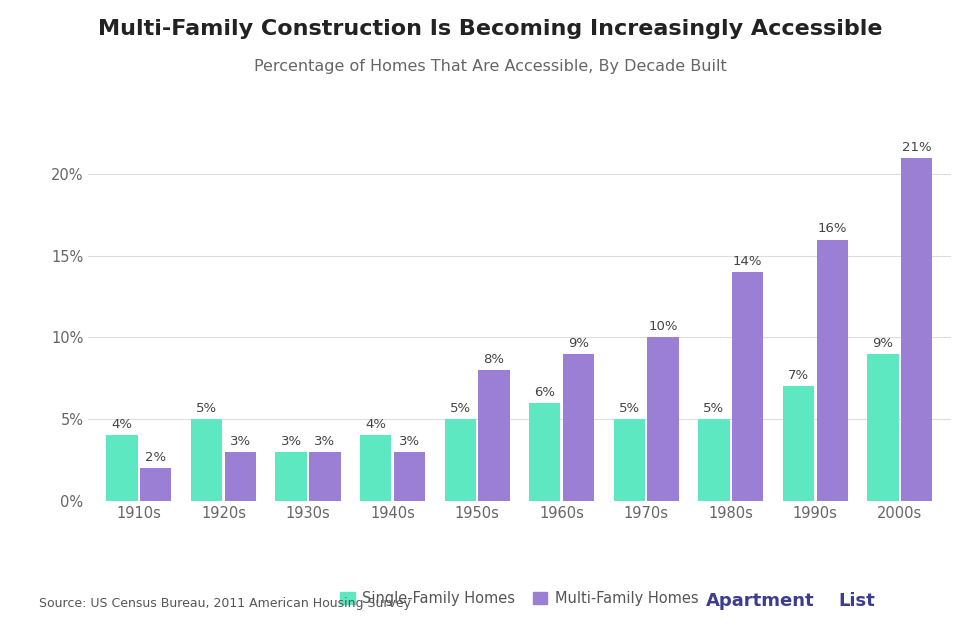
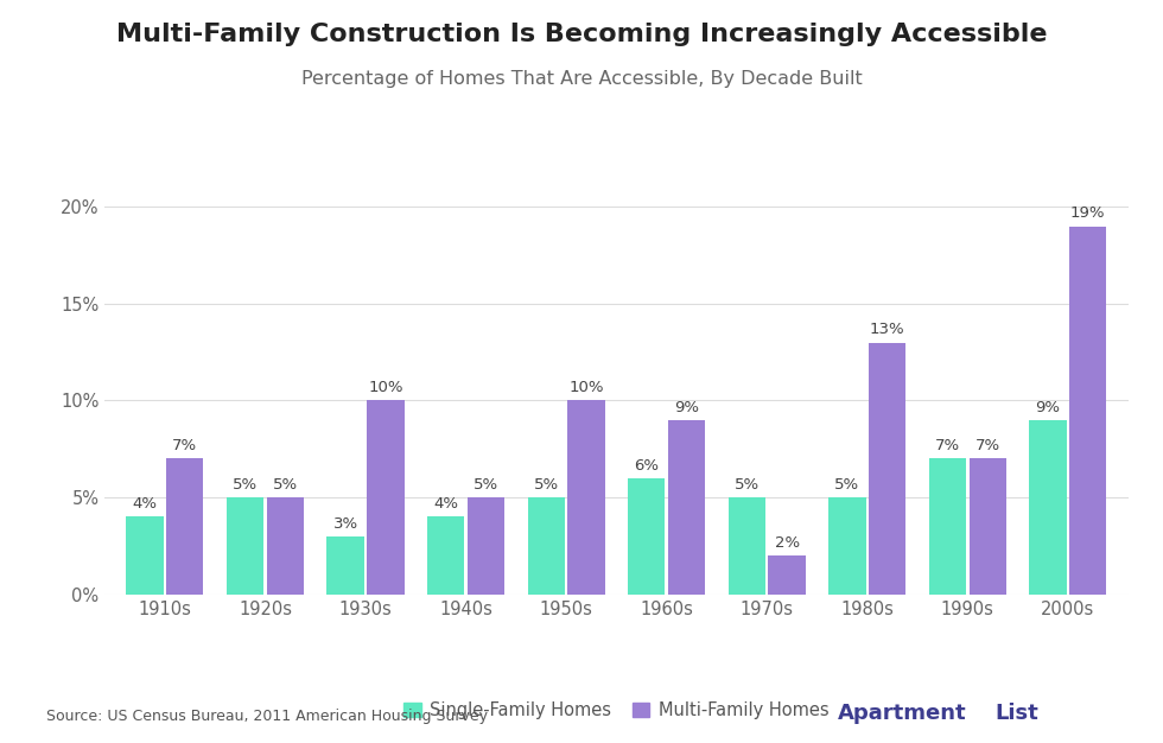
Multi-Family Homes/1910s: 2% -> 7%
Multi-Family Homes/1920s: 3% -> 5%
Multi-Family Homes/1930s: 3% -> 10%
Multi-Family Homes/1940s: 3% -> 5%
Multi-Family Homes/1950s: 8% -> 10%
Multi-Family Homes/1970s: 10% -> 2%
Multi-Family Homes/1980s: 14% -> 13%
Multi-Family Homes/1990s: 16% -> 7%
Multi-Family Homes/2000s: 21% -> 19%
